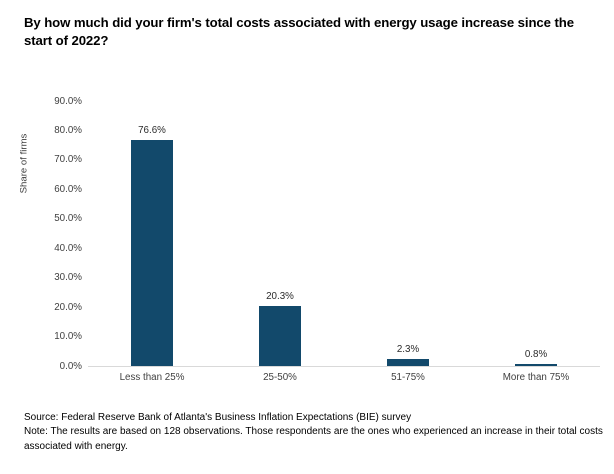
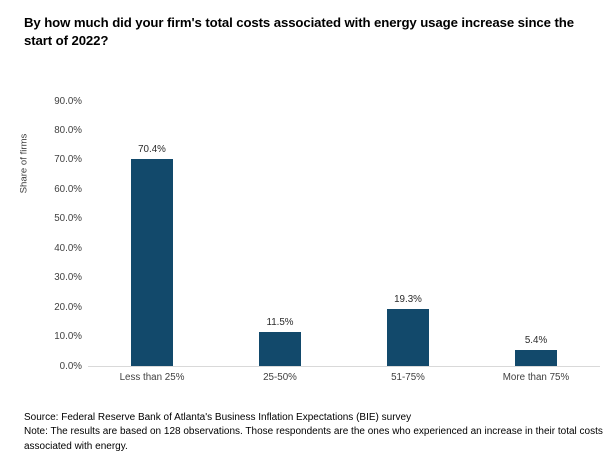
Less than 25%: 76.6% -> 70.4%
25-50%: 20.3% -> 11.5%
51-75%: 2.3% -> 19.3%
More than 75%: 0.8% -> 5.4%
